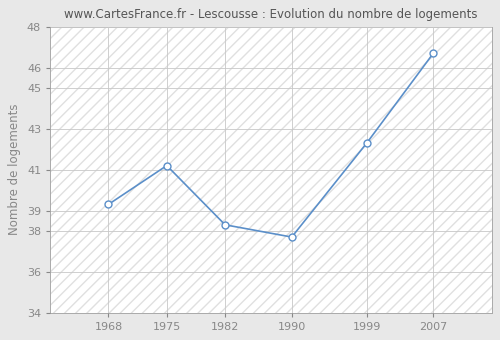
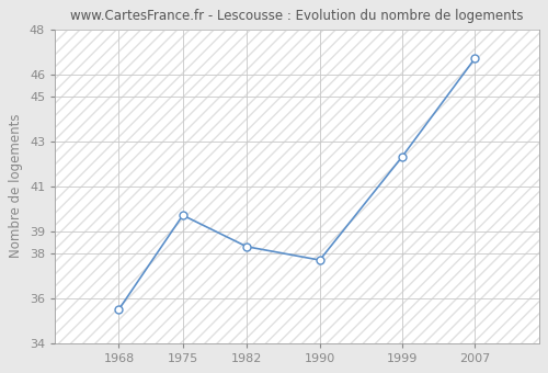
1968: 39.3 -> 35.5
1975: 41.2 -> 39.7
